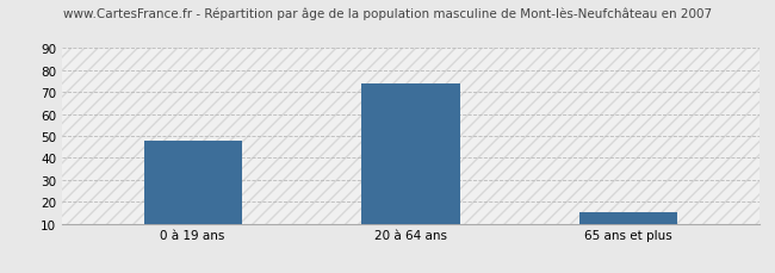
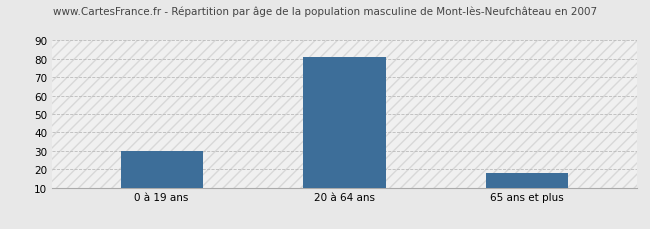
0 à 19 ans: 48 -> 30
20 à 64 ans: 74 -> 81
65 ans et plus: 15 -> 18
